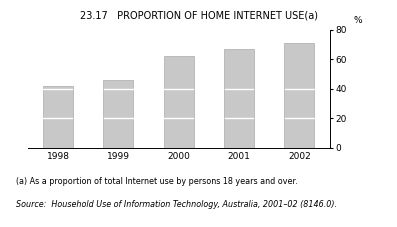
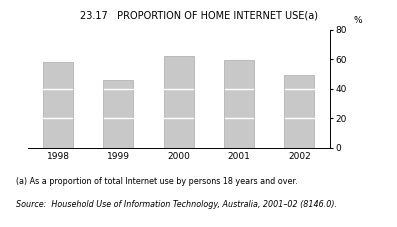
1998: 42 -> 58
2001: 67 -> 59
2002: 71 -> 49
